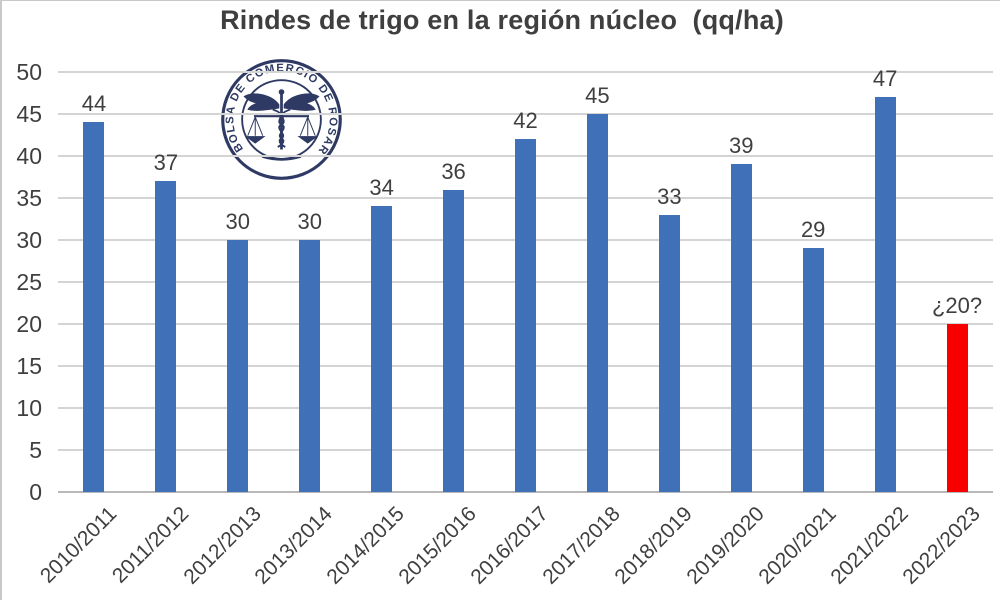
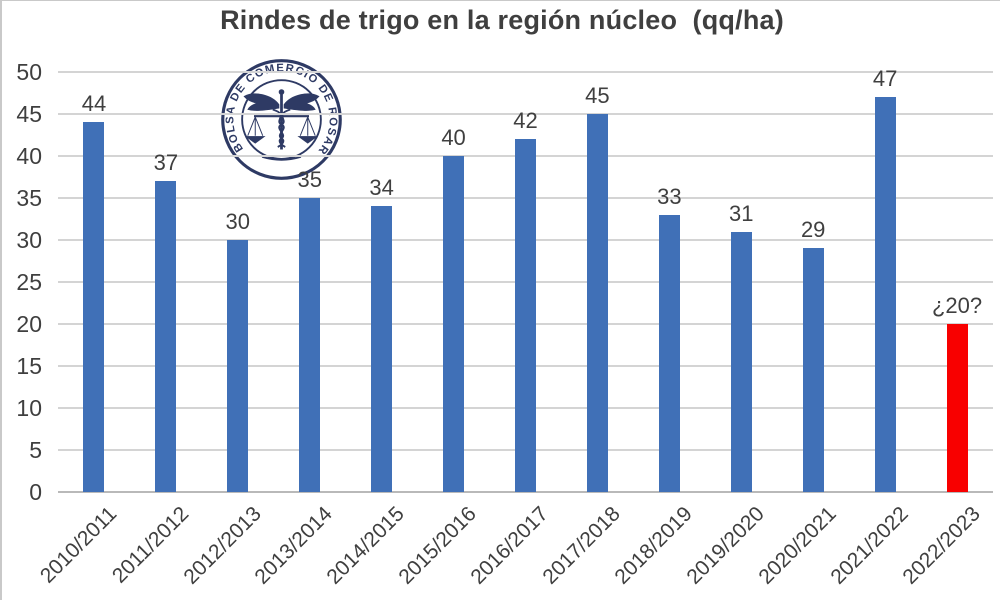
2013/2014: 30 -> 35
2015/2016: 36 -> 40
2019/2020: 39 -> 31
